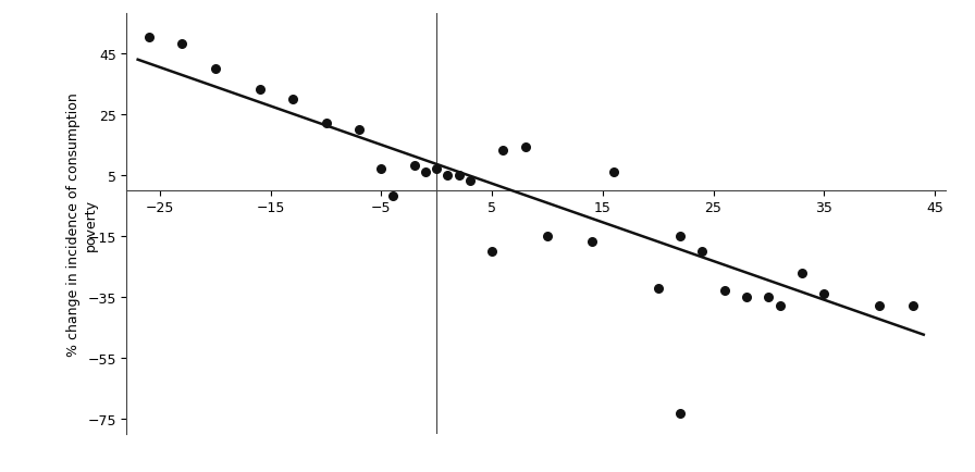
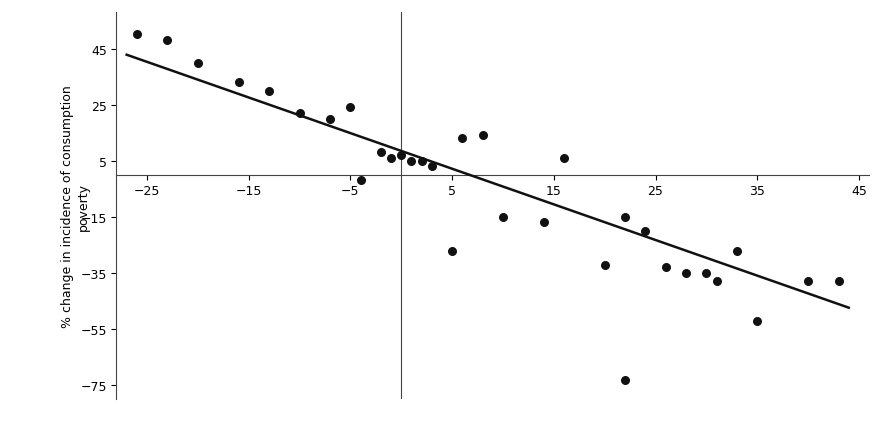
−5: 7 -> 24
5: -20 -> -27
35: -34 -> -52
